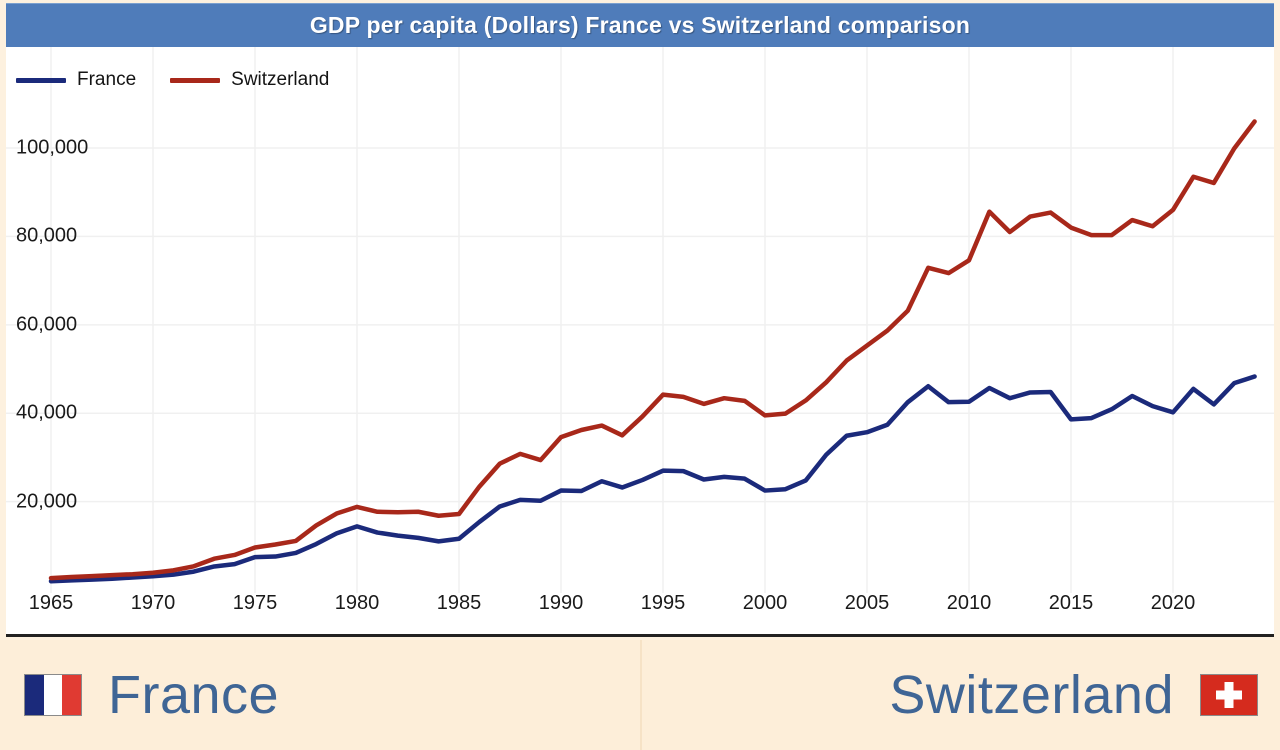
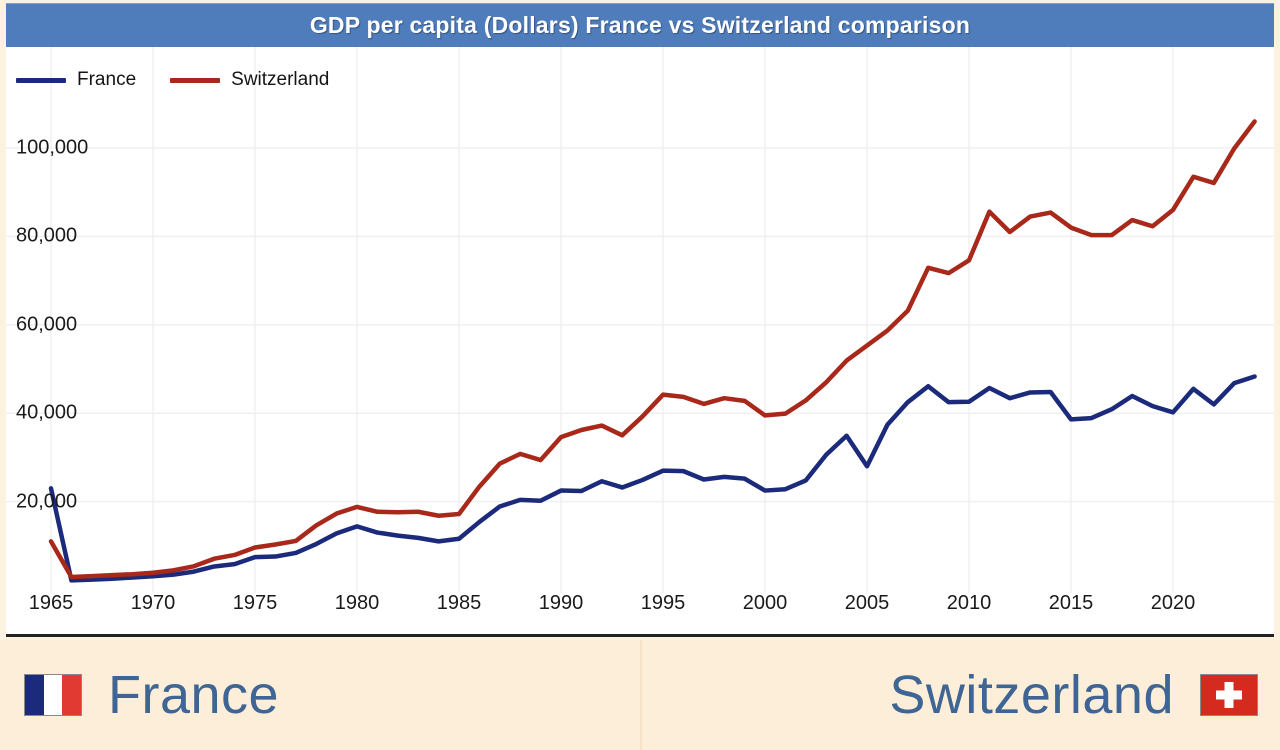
France/1965: 2000 -> 23000
Switzerland/1965: 3000 -> 11000
France/2005: 36000 -> 28000
